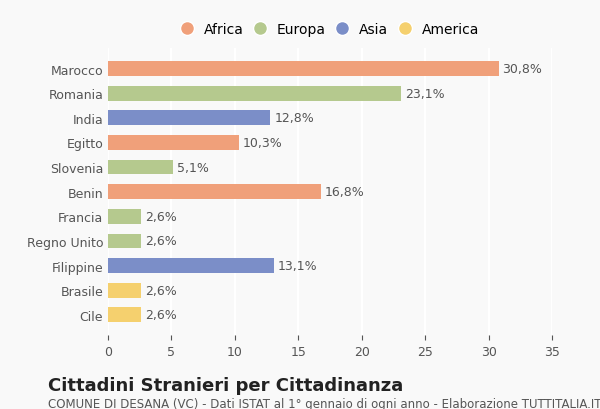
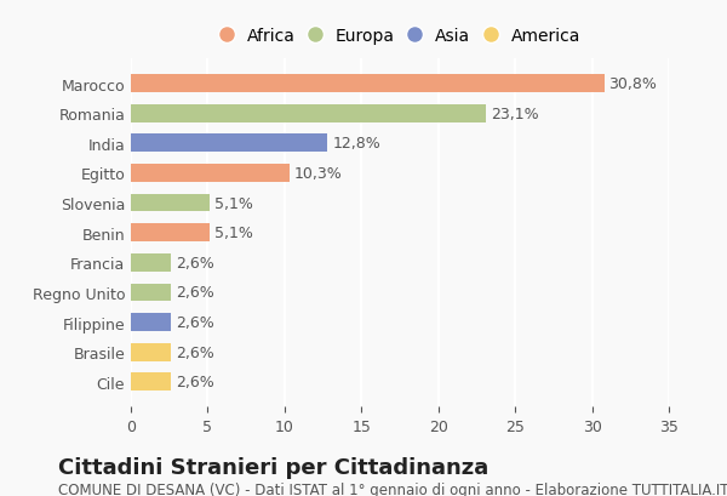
Benin: 16,8% -> 5,1%
Filippine: 13,1% -> 2,6%
